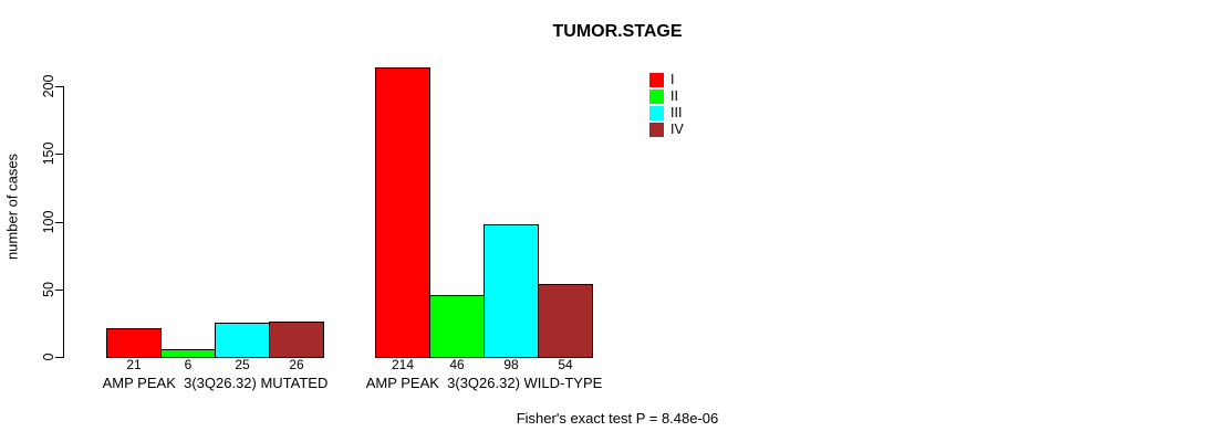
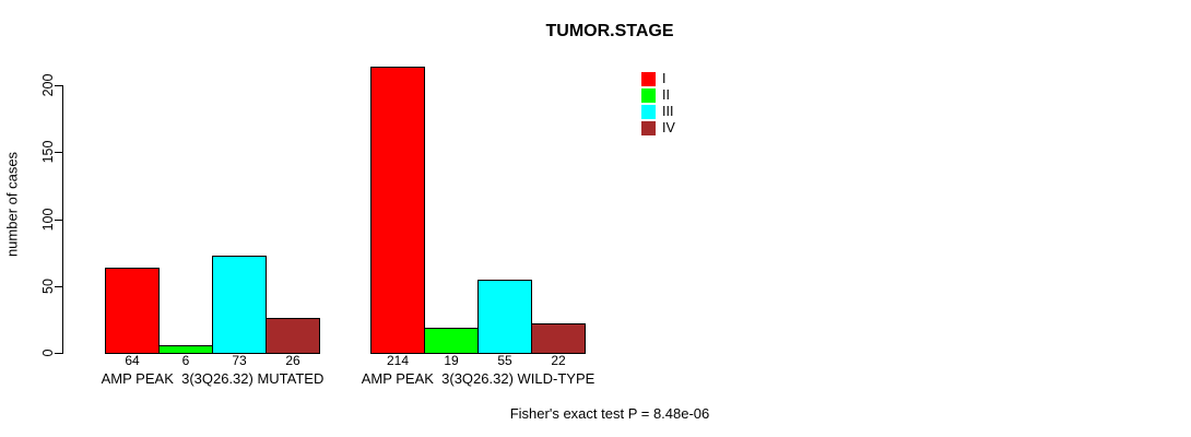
I/AMP PEAK 3(3Q26.32) MUTATED: 21 -> 64
III/AMP PEAK 3(3Q26.32) MUTATED: 25 -> 73
II/AMP PEAK 3(3Q26.32) WILD-TYPE: 46 -> 19
III/AMP PEAK 3(3Q26.32) WILD-TYPE: 98 -> 55
IV/AMP PEAK 3(3Q26.32) WILD-TYPE: 54 -> 22
